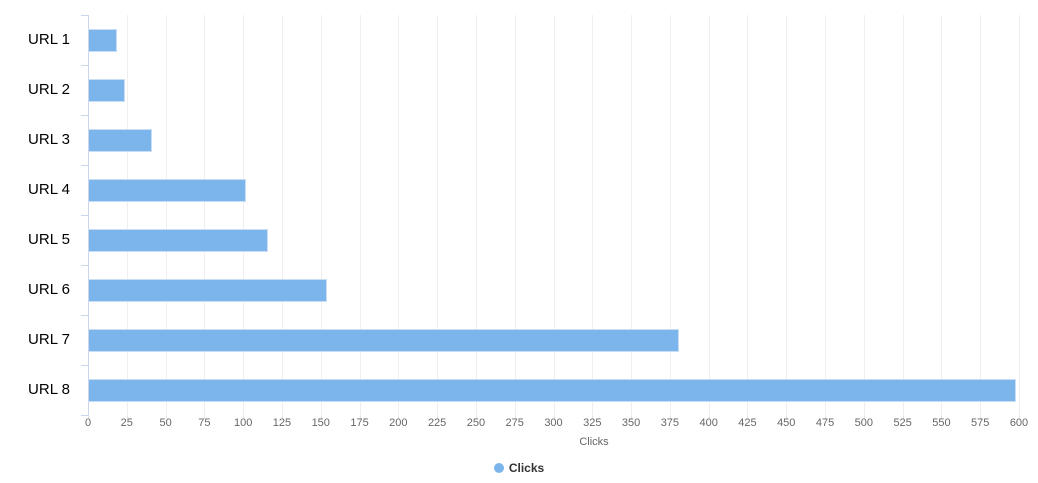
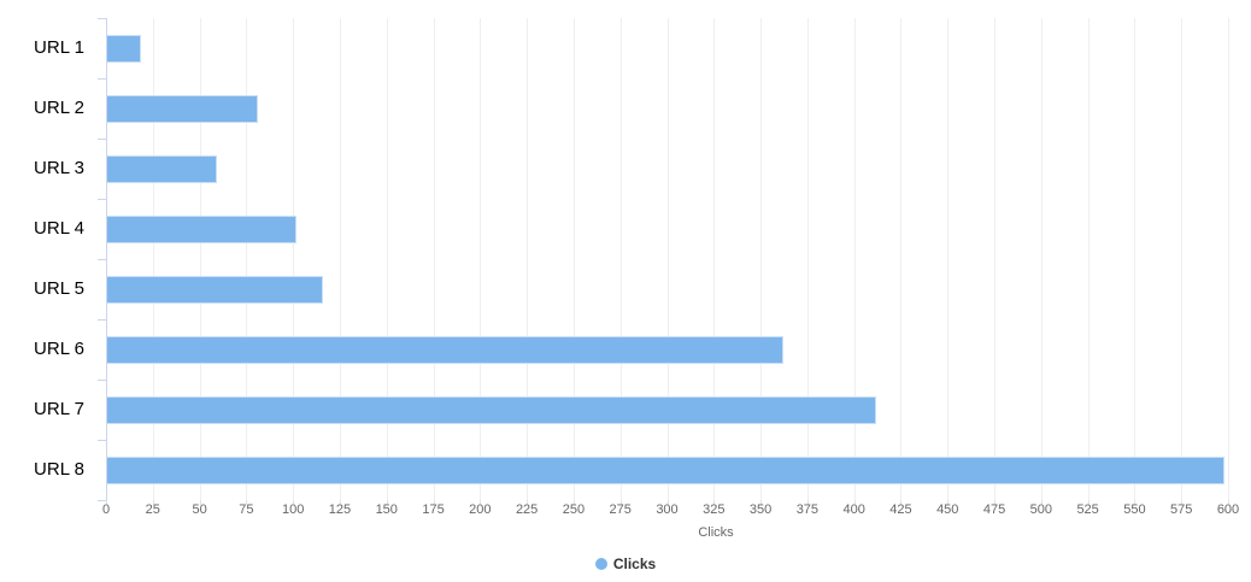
URL 2: 24 -> 81
URL 3: 41 -> 59
URL 6: 154 -> 362
URL 7: 381 -> 412
